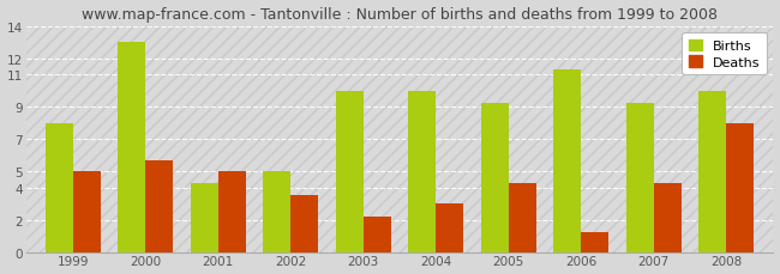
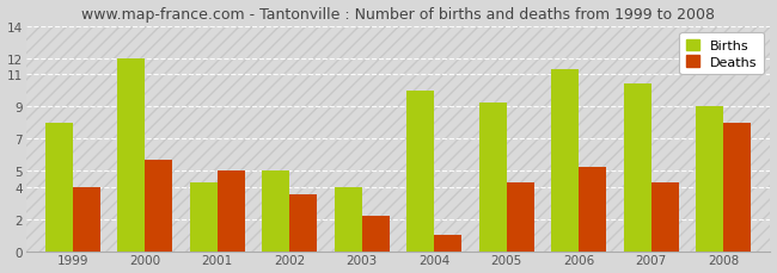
Deaths/1999: 5.0 -> 4.0
Births/2000: 13.0 -> 12.0
Births/2003: 10.0 -> 4.0
Deaths/2004: 3.0 -> 1.0
Deaths/2006: 1.2 -> 5.2
Births/2007: 9.2 -> 10.4
Births/2008: 10.0 -> 9.0
